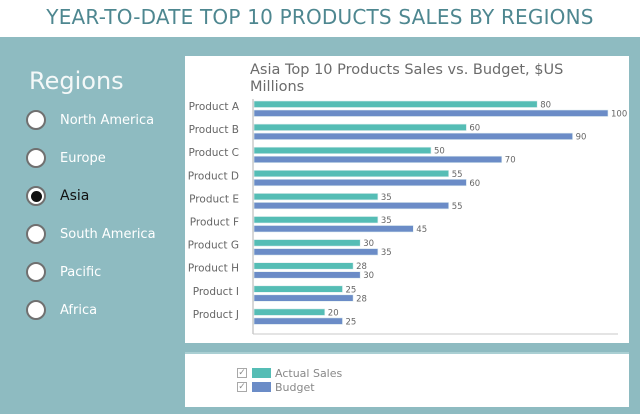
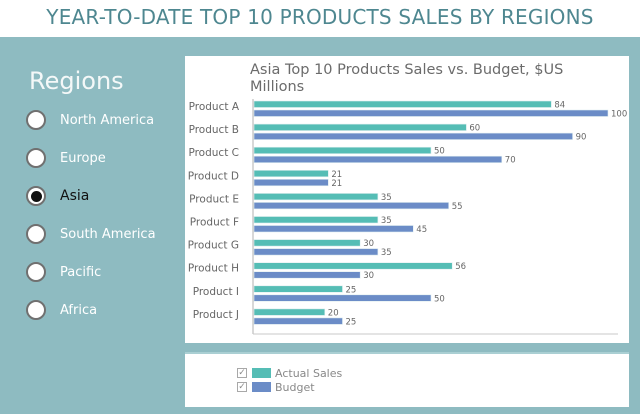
Actual Sales/Product A: 80 -> 84
Actual Sales/Product D: 55 -> 21
Budget/Product D: 60 -> 21
Actual Sales/Product H: 28 -> 56
Budget/Product I: 28 -> 50
